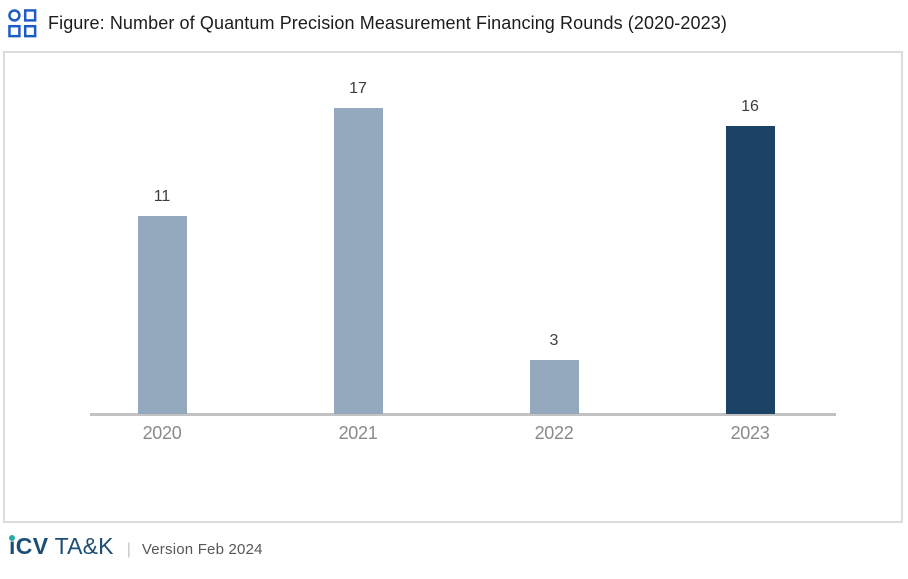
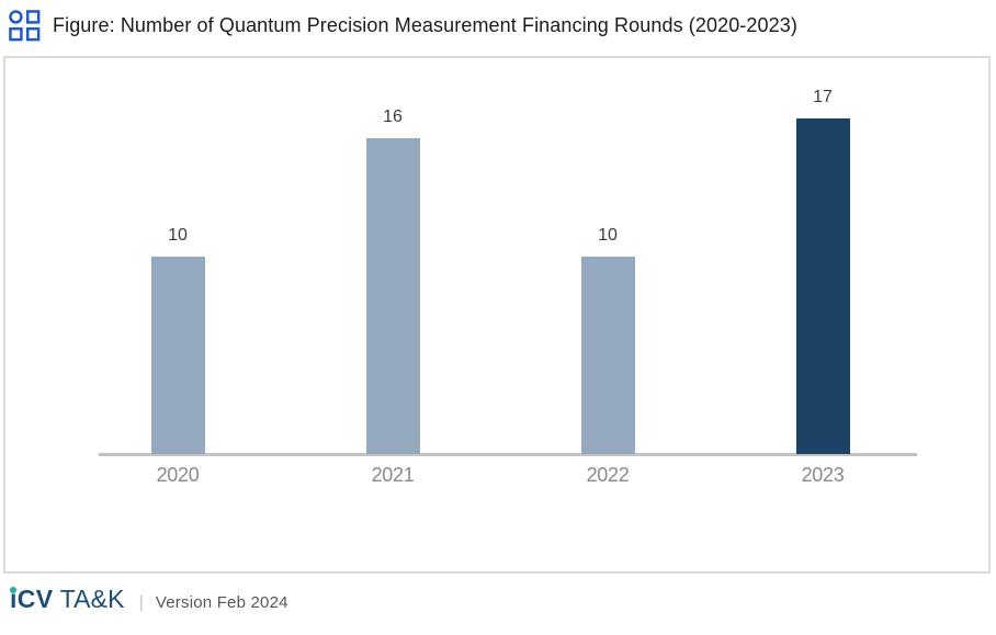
2020: 11 -> 10
2021: 17 -> 16
2022: 3 -> 10
2023: 16 -> 17
